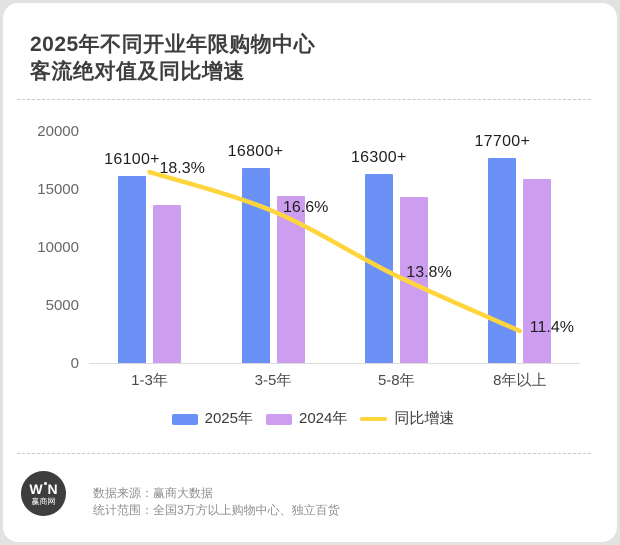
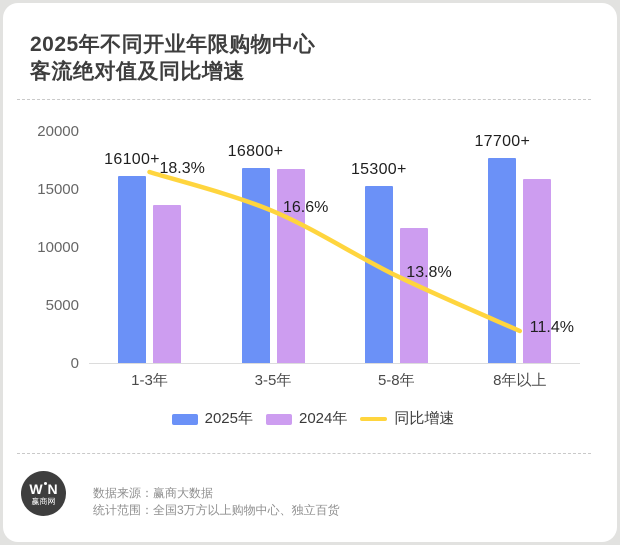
2024年/3-5年: 14400 -> 16700
2025年/5-8年: 16300 -> 15300
2024年/5-8年: 14300 -> 11600
